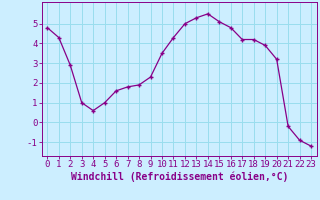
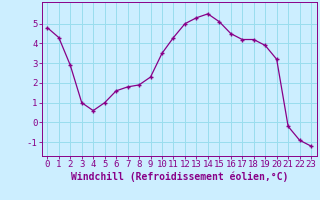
16: 4.8 -> 4.5
